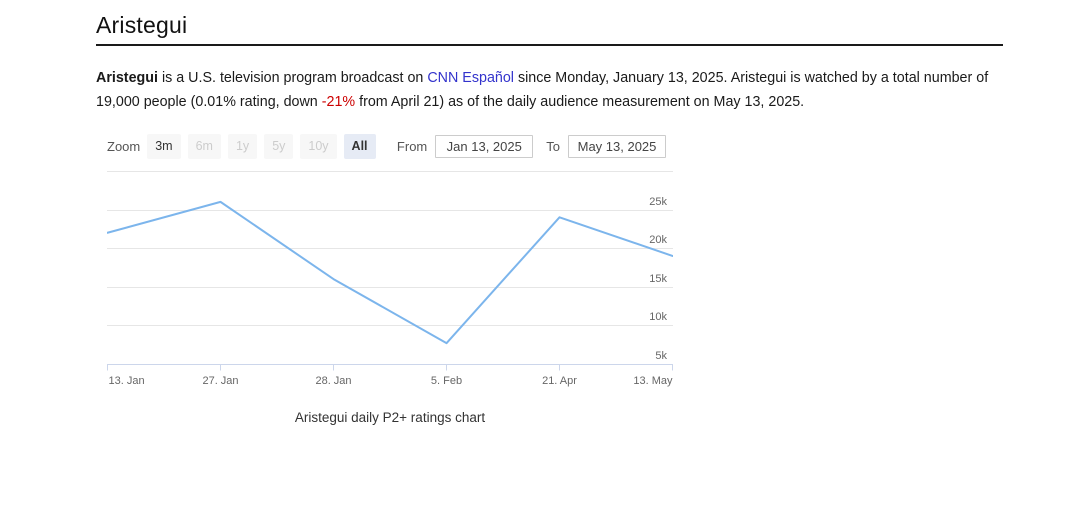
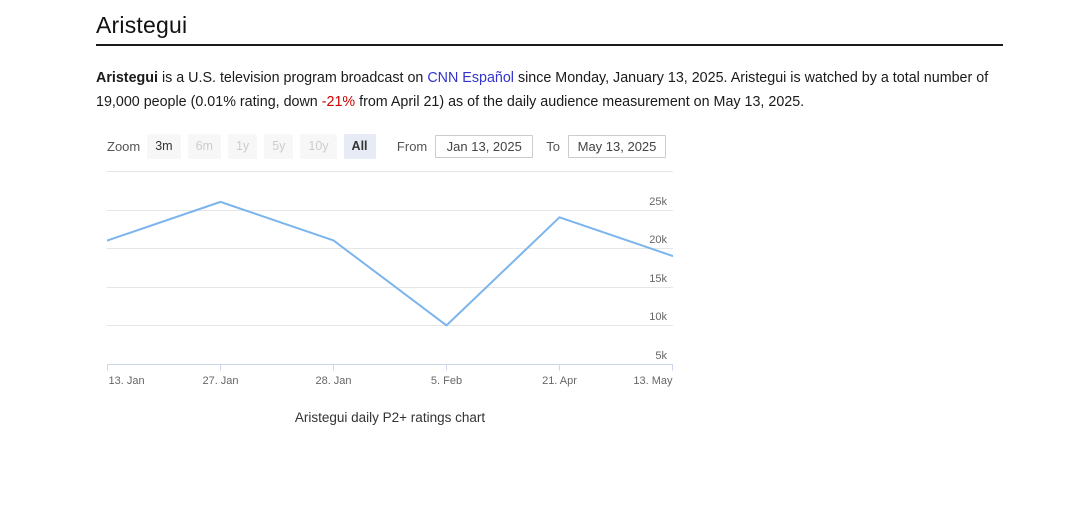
13. Jan: 22k -> 21k
28. Jan: 16k -> 21k
5. Feb: 8k -> 10k
